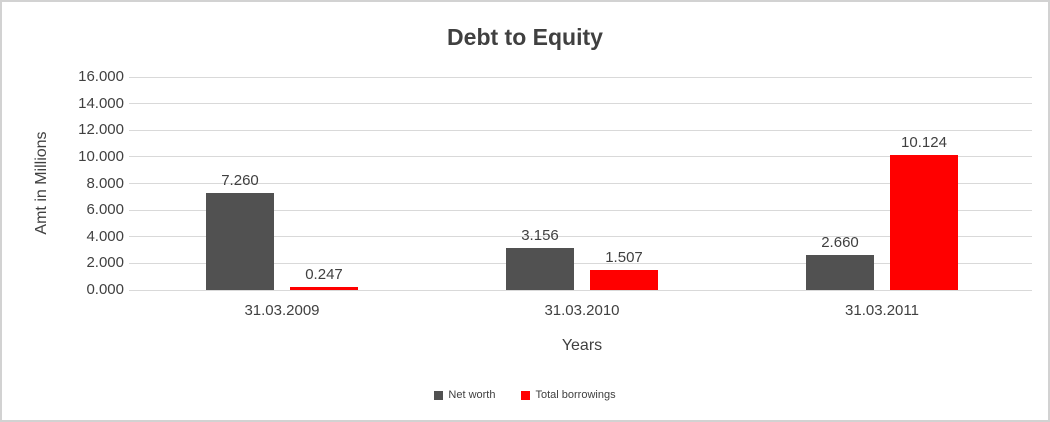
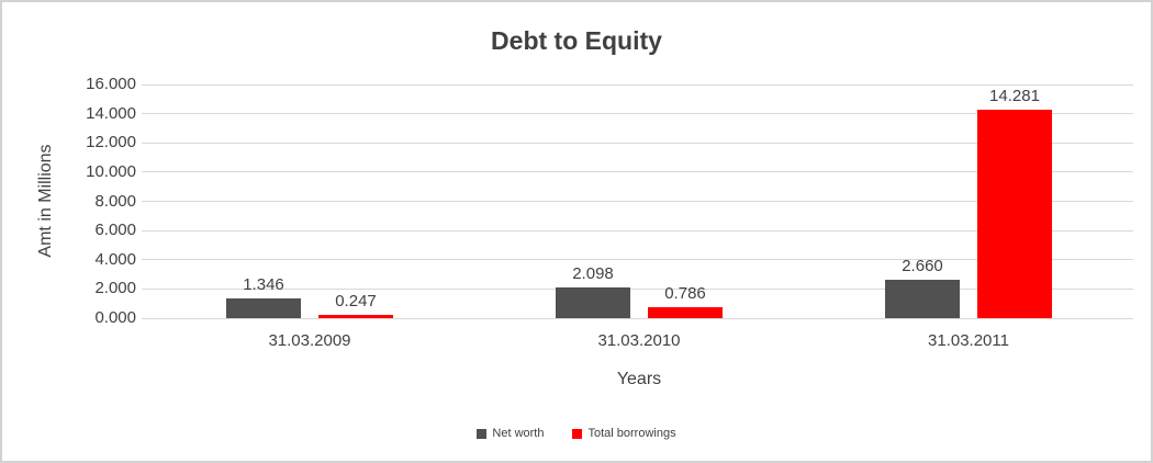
Net worth/31.03.2009: 7.260 -> 1.346
Net worth/31.03.2010: 3.156 -> 2.098
Total borrowings/31.03.2010: 1.507 -> 0.786
Total borrowings/31.03.2011: 10.124 -> 14.281
